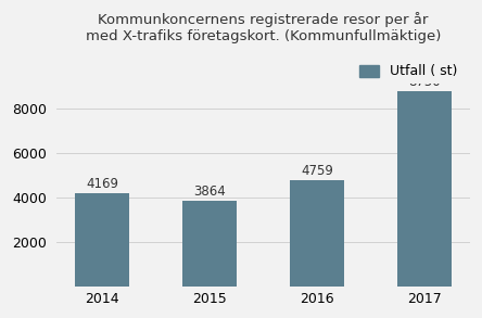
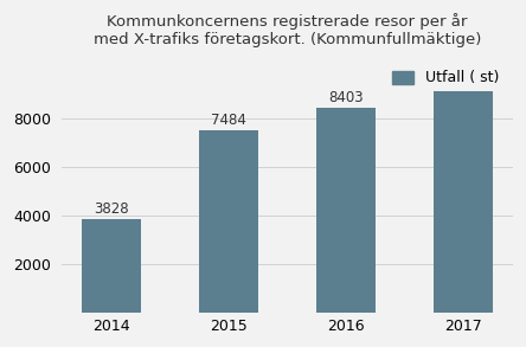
2014: 4169 -> 3828
2015: 3864 -> 7484
2016: 4759 -> 8403
2017: 8750 -> 9220
